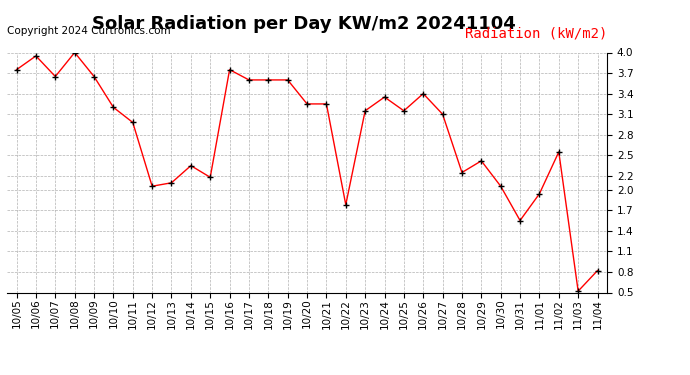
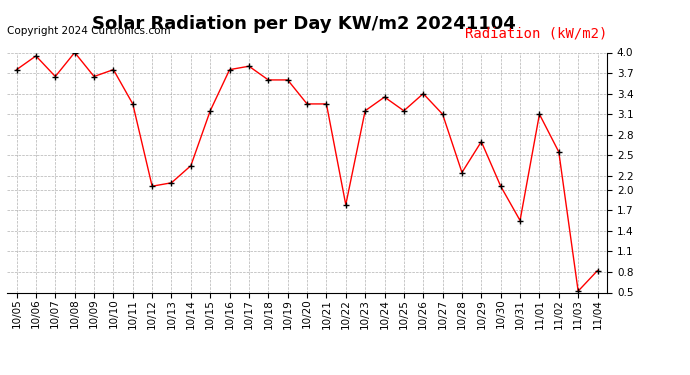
10/10: 3.20 -> 3.75
10/11: 2.98 -> 3.25
10/15: 2.18 -> 3.15
10/17: 3.60 -> 3.80
10/29: 2.42 -> 2.70
11/01: 1.94 -> 3.10
